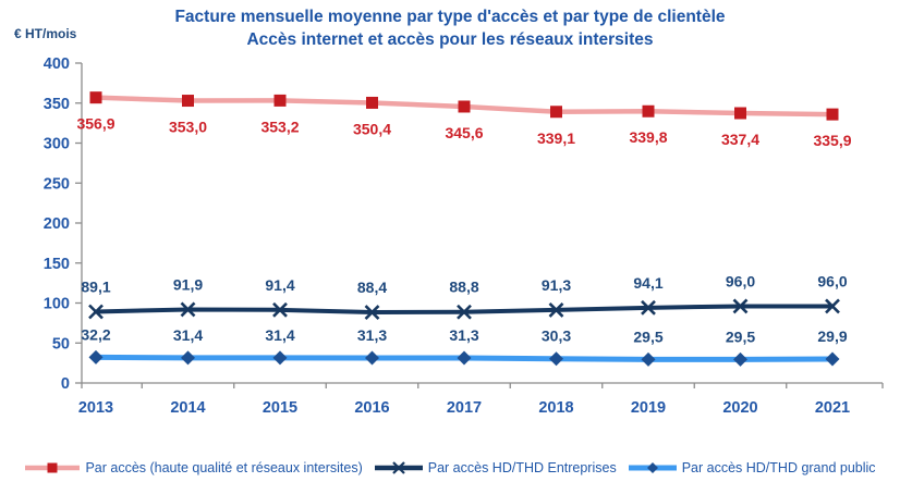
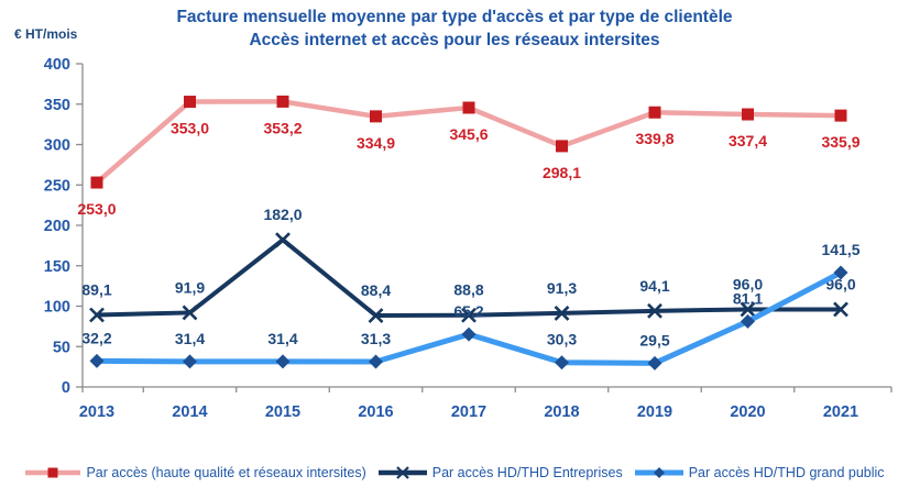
Par accès (haute qualité et réseaux intersites)/2013: 356,9 -> 253,0
Par accès HD/THD Entreprises/2015: 91,4 -> 182,0
Par accès (haute qualité et réseaux intersites)/2016: 350,4 -> 334,9
Par accès HD/THD grand public/2017: 31,3 -> 65,2
Par accès (haute qualité et réseaux intersites)/2018: 339,1 -> 298,1
Par accès HD/THD grand public/2020: 29,5 -> 81,1
Par accès HD/THD grand public/2021: 29,9 -> 141,5
